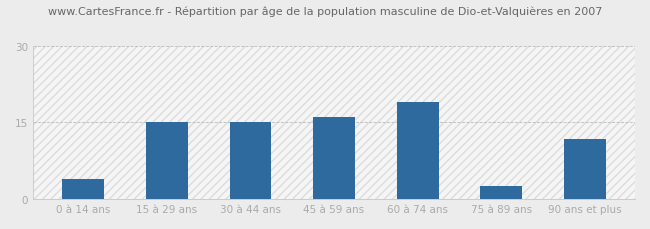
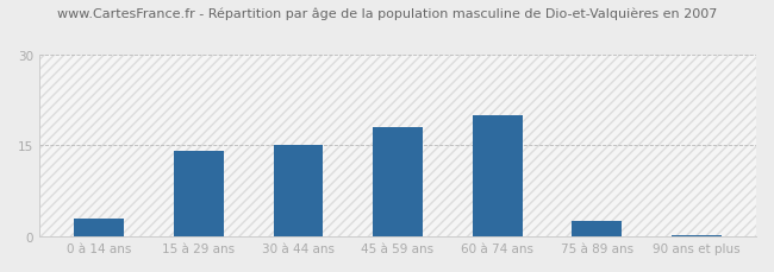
0 à 14 ans: 4.0 -> 3.0
15 à 29 ans: 15.0 -> 14.0
45 à 59 ans: 16.0 -> 18.0
60 à 74 ans: 19.0 -> 20.0
90 ans et plus: 11.8 -> 0.3
